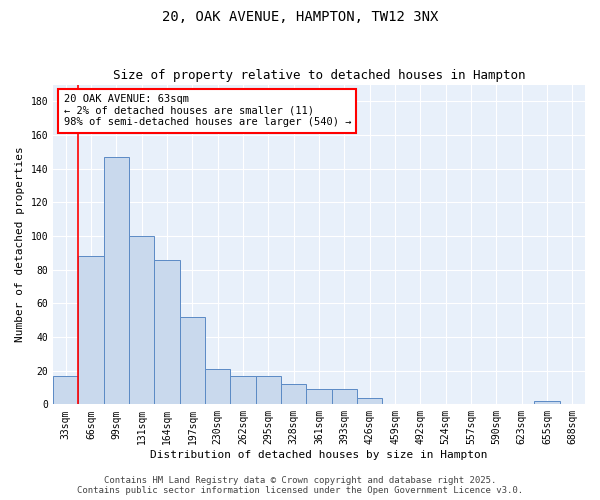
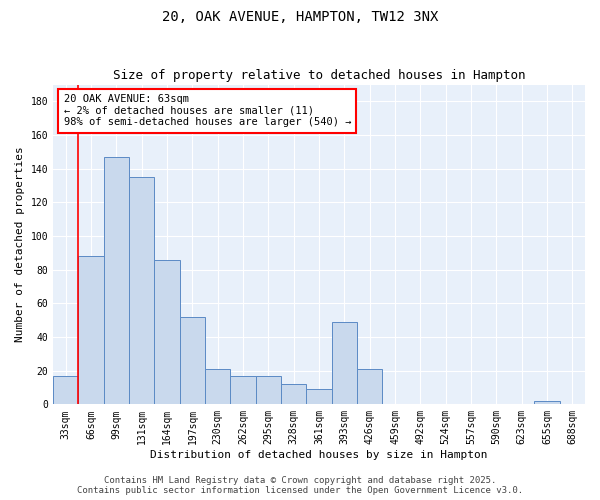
131sqm: 100 -> 135
393sqm: 9 -> 49
426sqm: 4 -> 21
